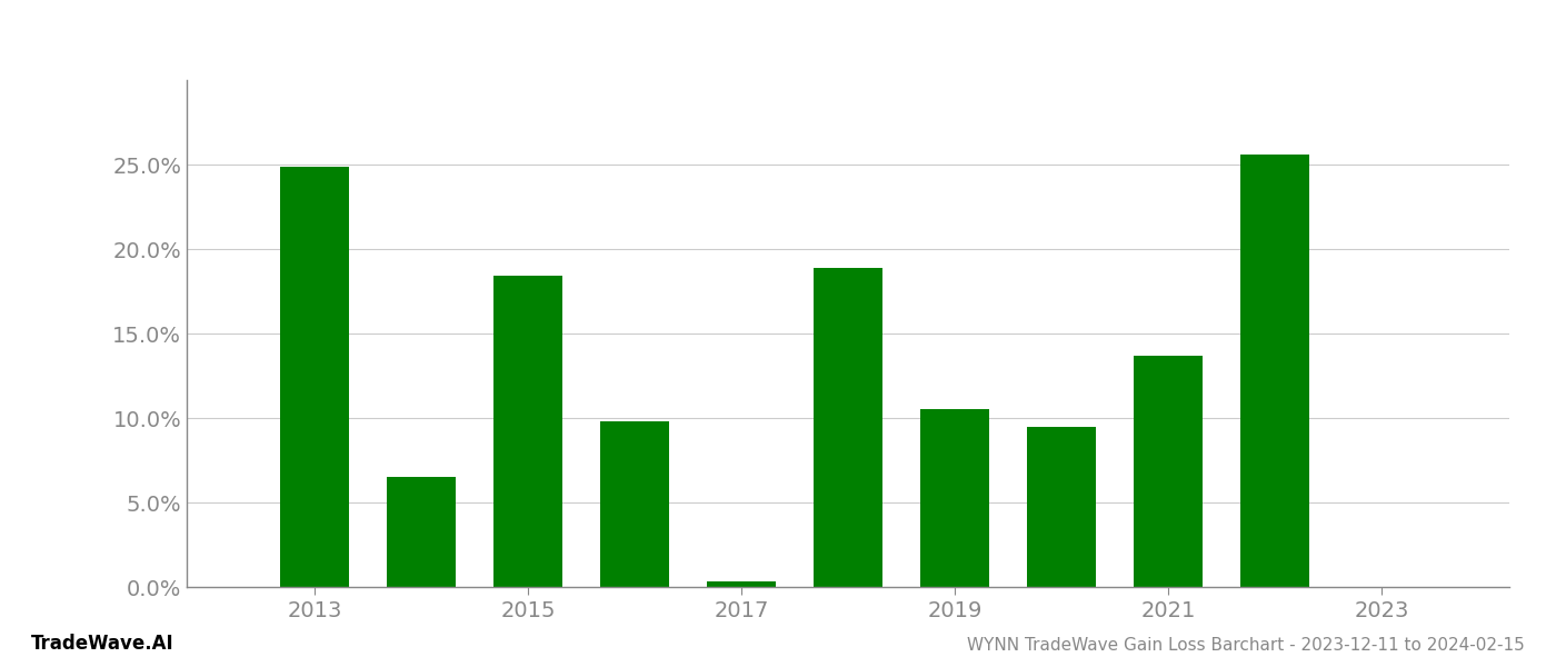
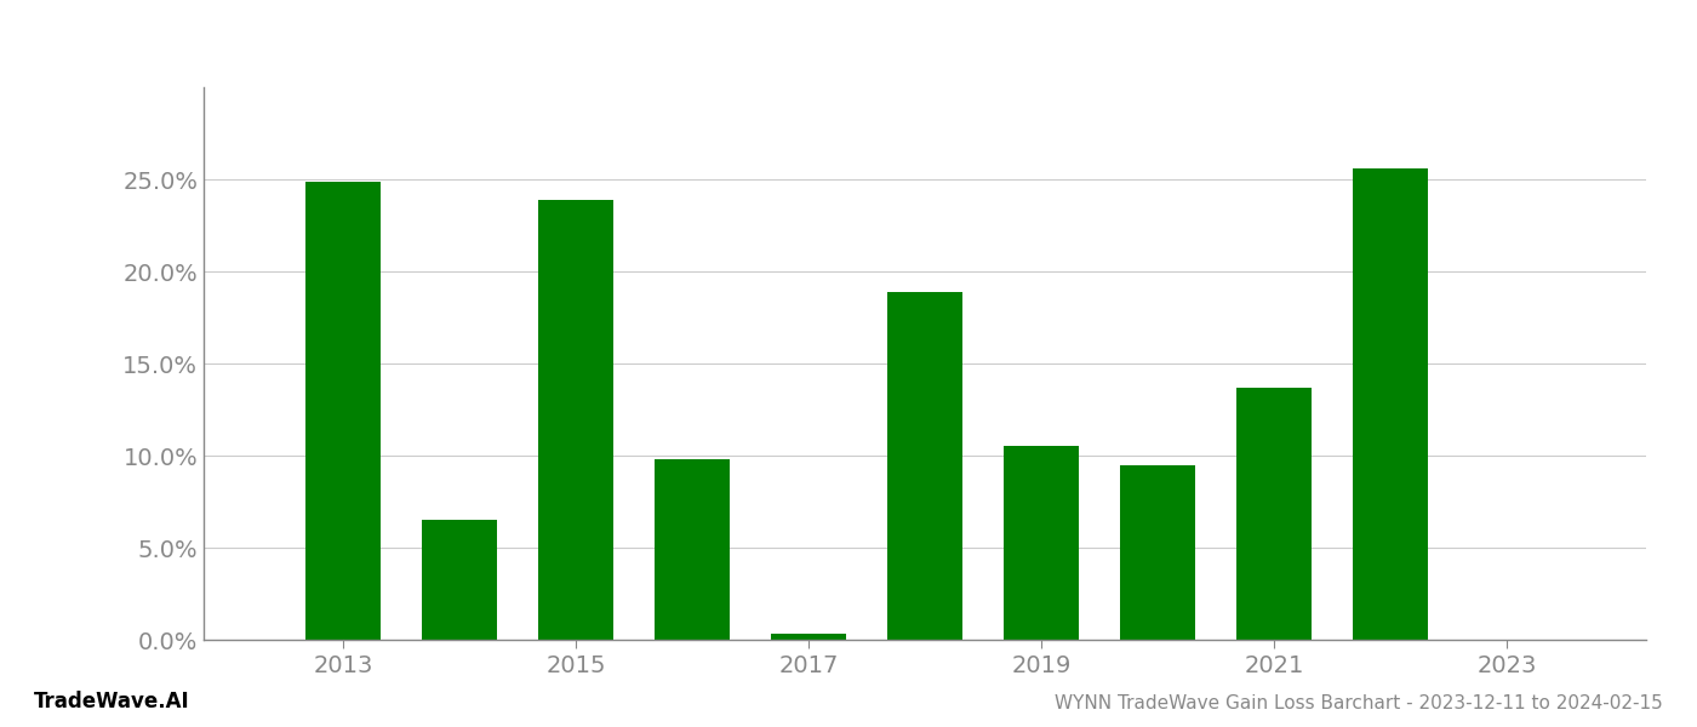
2015: 18.4% -> 23.9%
